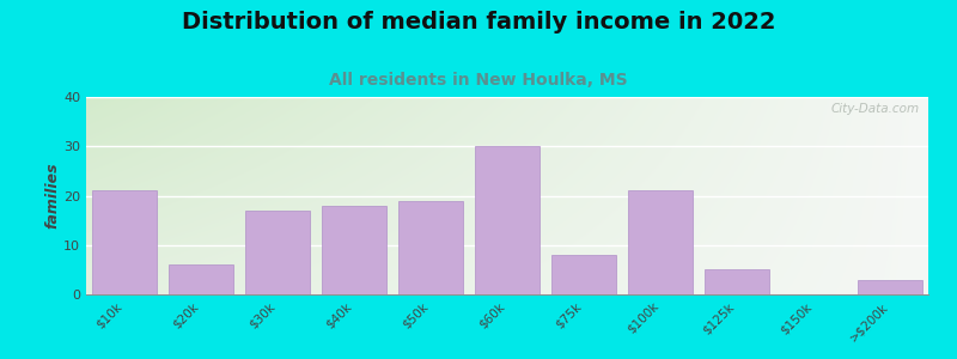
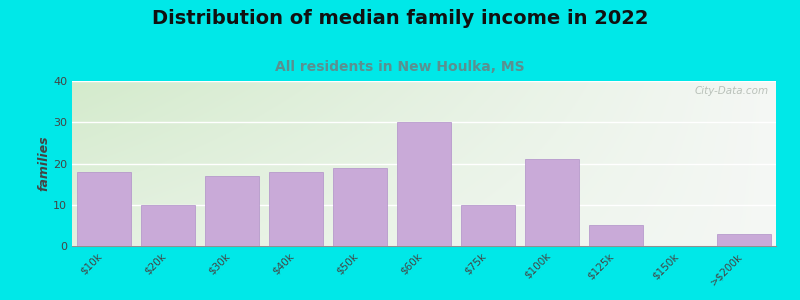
$10k: 21 -> 18
$20k: 6 -> 10
$75k: 8 -> 10
